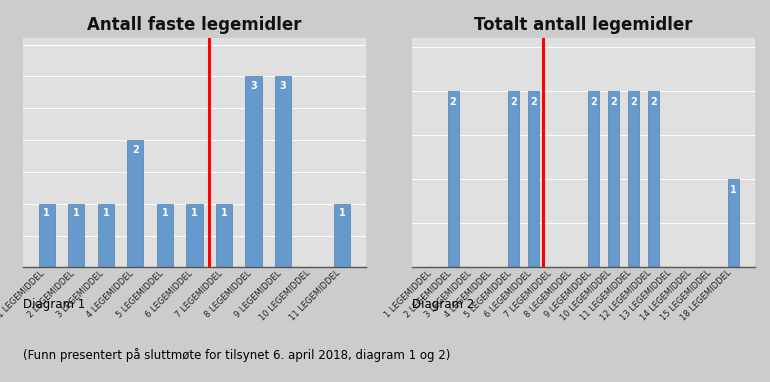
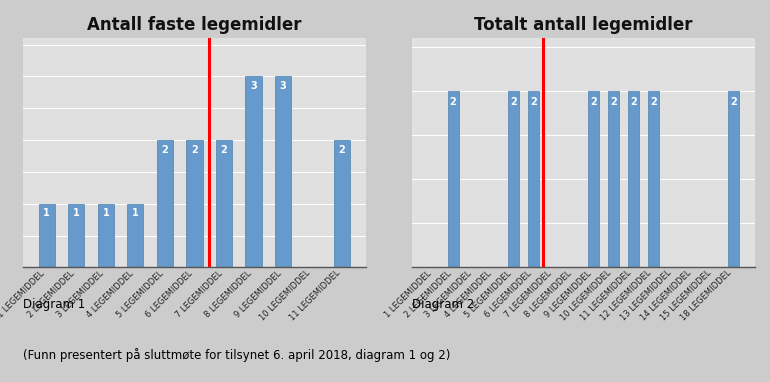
Antall faste legemidler/4 LEGEMIDDEL: 2 -> 1
Antall faste legemidler/5 LEGEMIDDEL: 1 -> 2
Antall faste legemidler/6 LEGEMIDDEL: 1 -> 2
Antall faste legemidler/7 LEGEMIDDEL: 1 -> 2
Antall faste legemidler/11 LEGEMIDDEL: 1 -> 2
Totalt antall legemidler/18 LEGEMIDDEL: 1 -> 2
